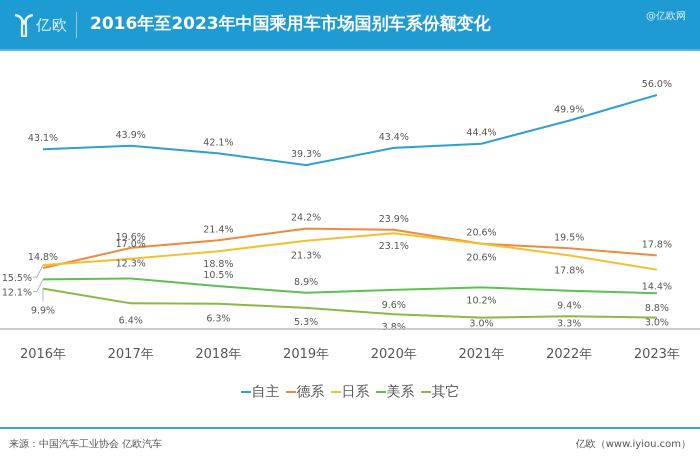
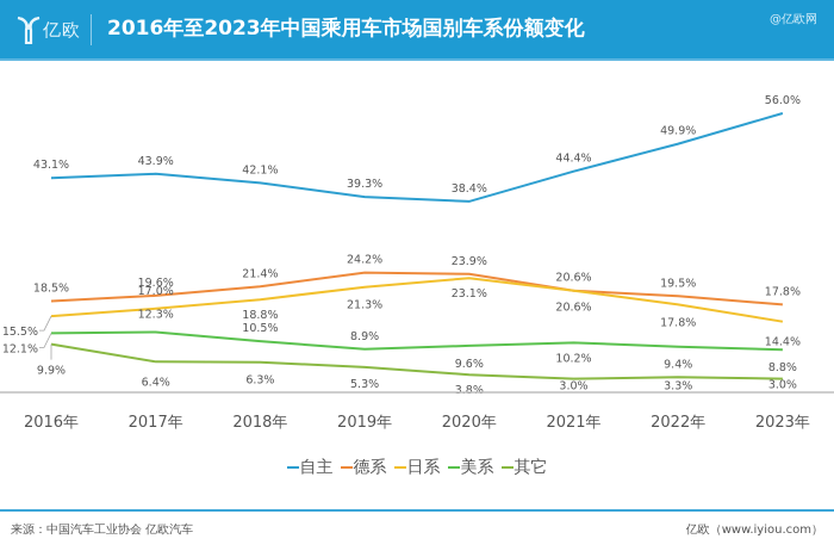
德系/2016年: 14.8% -> 18.5%
自主/2020年: 43.4% -> 38.4%
